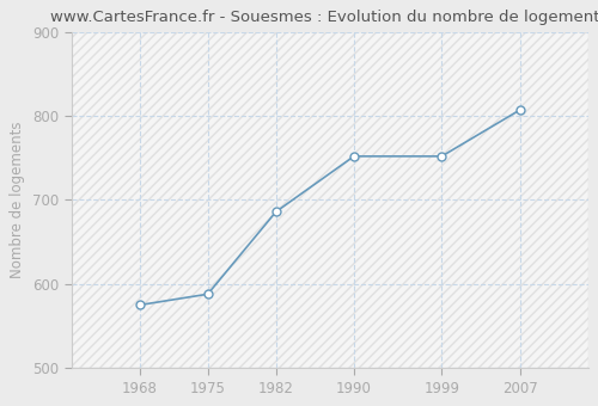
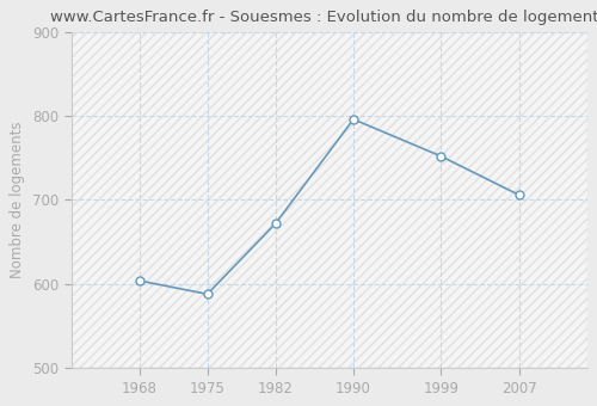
1968: 575 -> 604
1982: 686 -> 672
1990: 752 -> 796
2007: 807 -> 706
